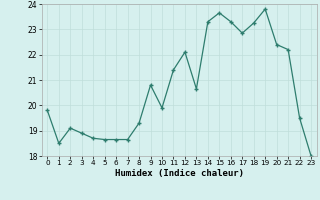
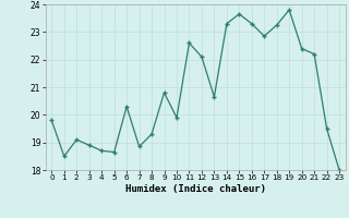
6: 18.65 -> 20.30
7: 18.65 -> 18.85
11: 21.40 -> 22.60
